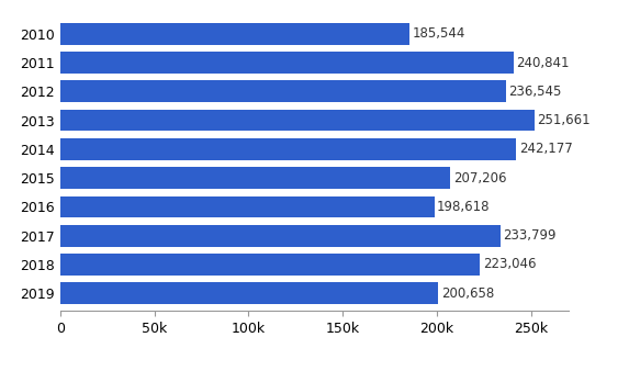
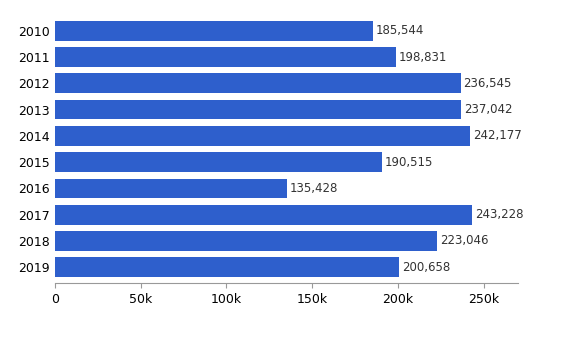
2011: 240,841 -> 198,831
2013: 251,661 -> 237,042
2015: 207,206 -> 190,515
2016: 198,618 -> 135,428
2017: 233,799 -> 243,228
